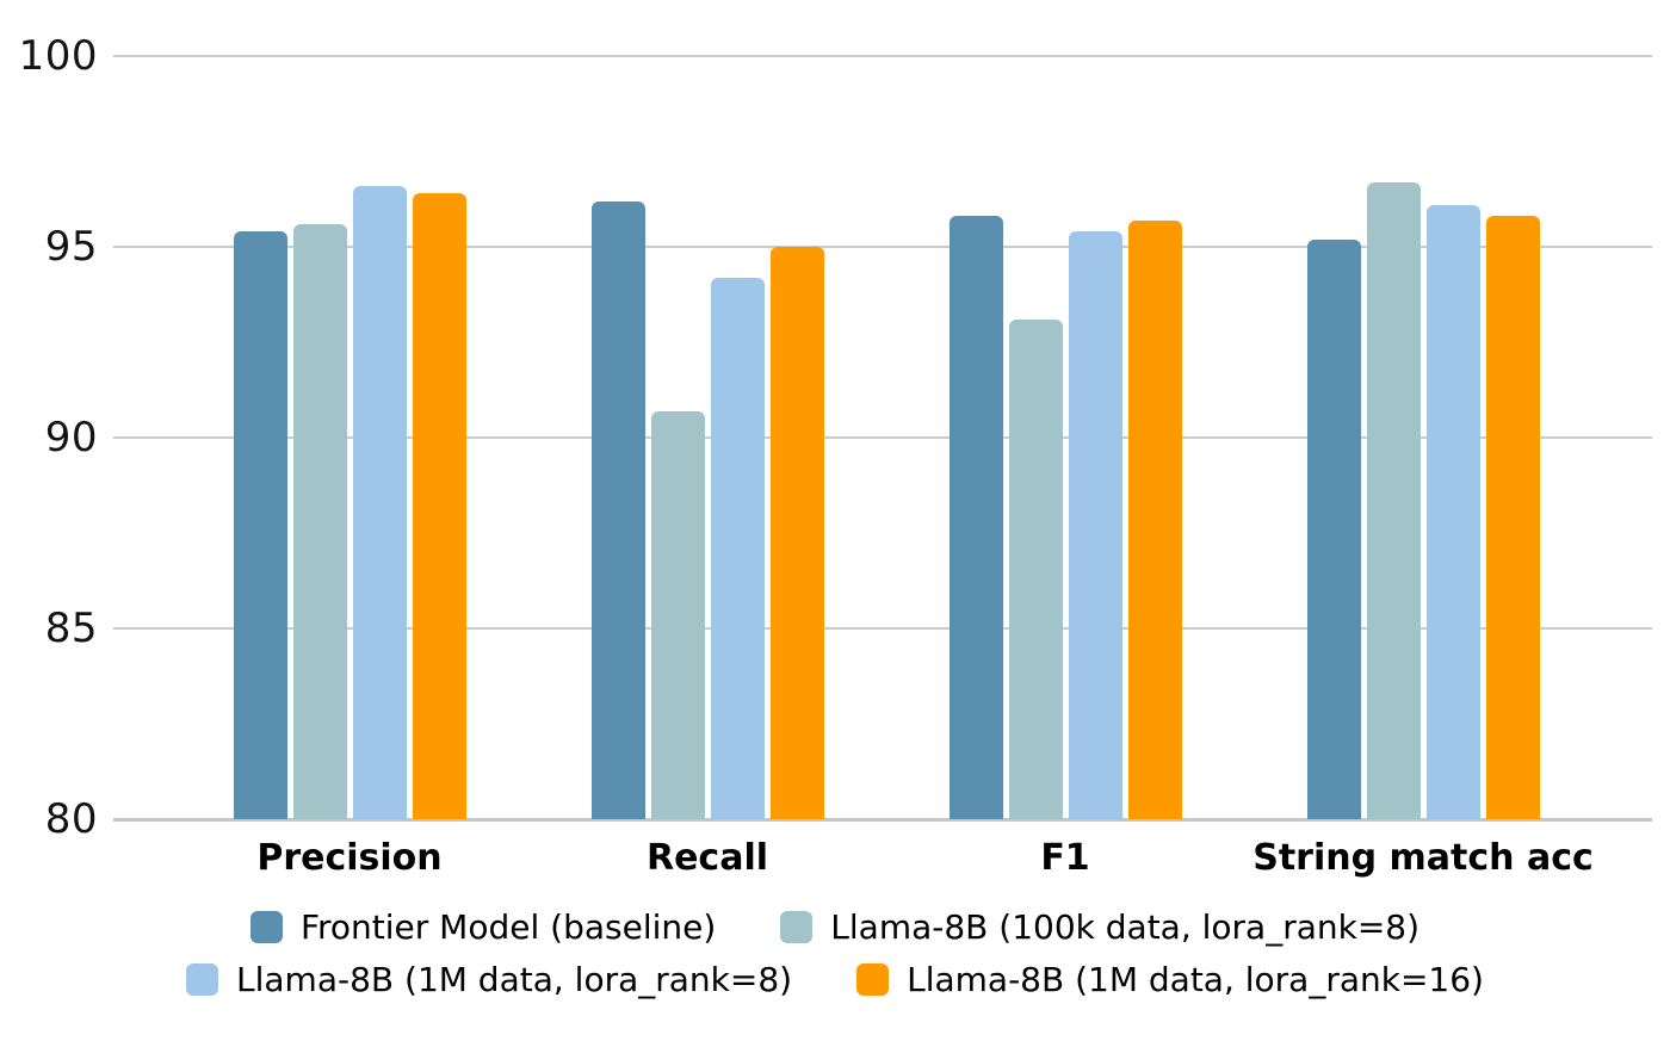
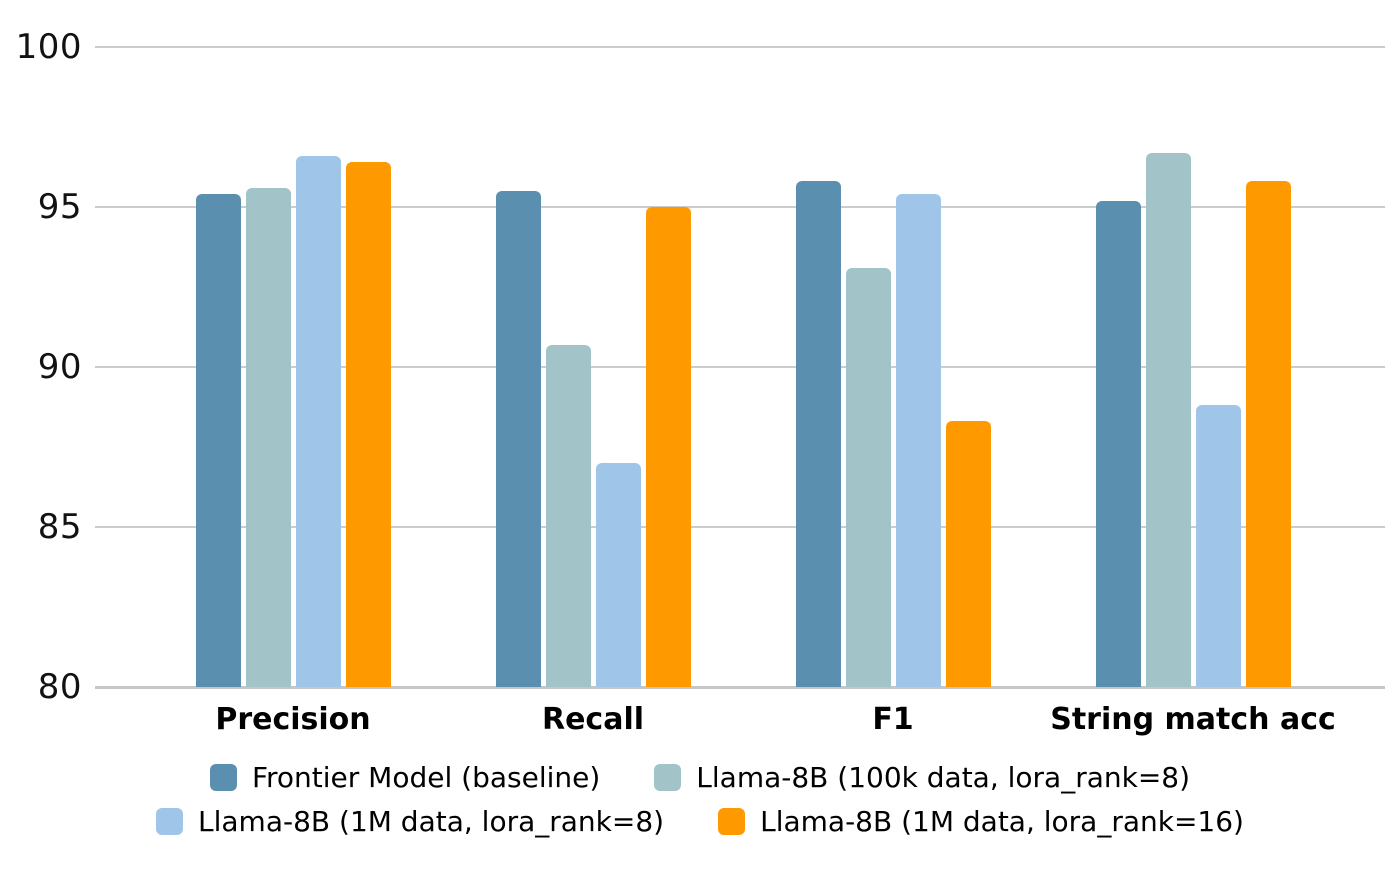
Frontier Model (baseline)/Recall: 96.2 -> 95.5
Llama-8B (1M data, lora_rank=8)/Recall: 94.2 -> 87.0
Llama-8B (1M data, lora_rank=16)/F1: 95.7 -> 88.3
Llama-8B (1M data, lora_rank=8)/String match acc: 96.1 -> 88.8
